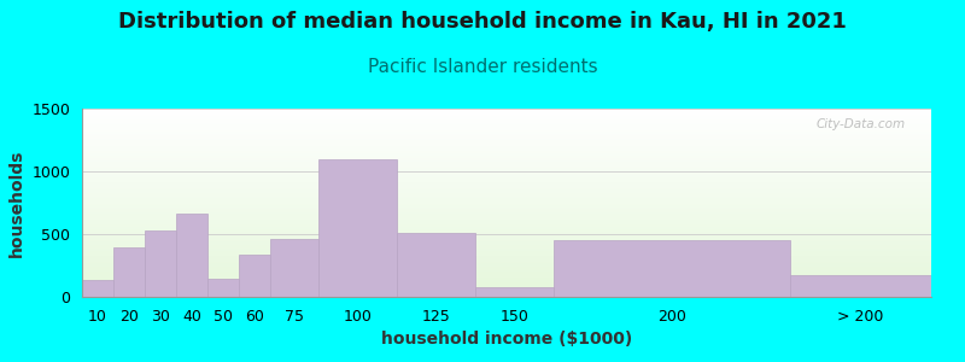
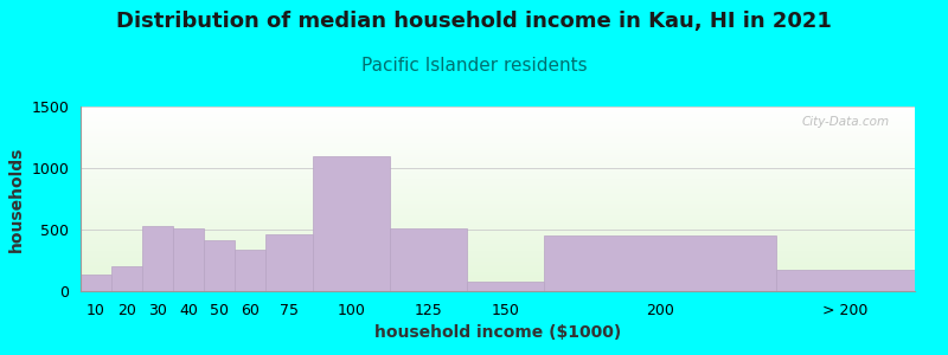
20: 390 -> 200
40: 660 -> 510
50: 140 -> 410
